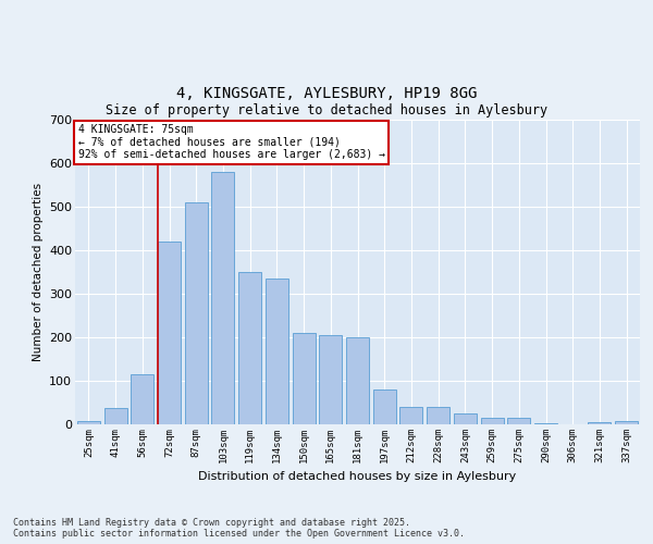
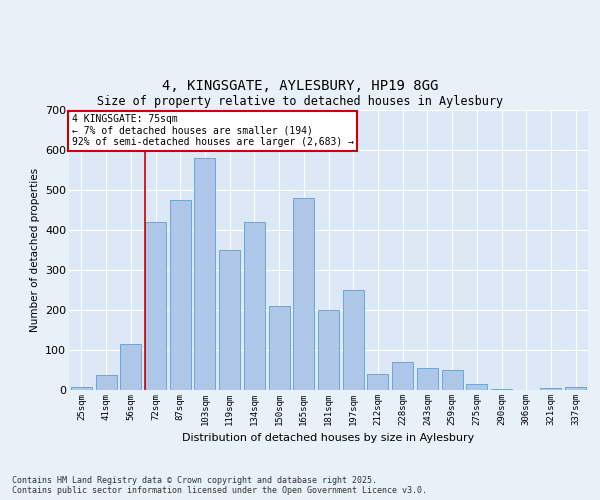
87sqm: 510 -> 475
134sqm: 335 -> 420
165sqm: 205 -> 480
197sqm: 80 -> 250
228sqm: 40 -> 70
243sqm: 25 -> 55
259sqm: 15 -> 50
